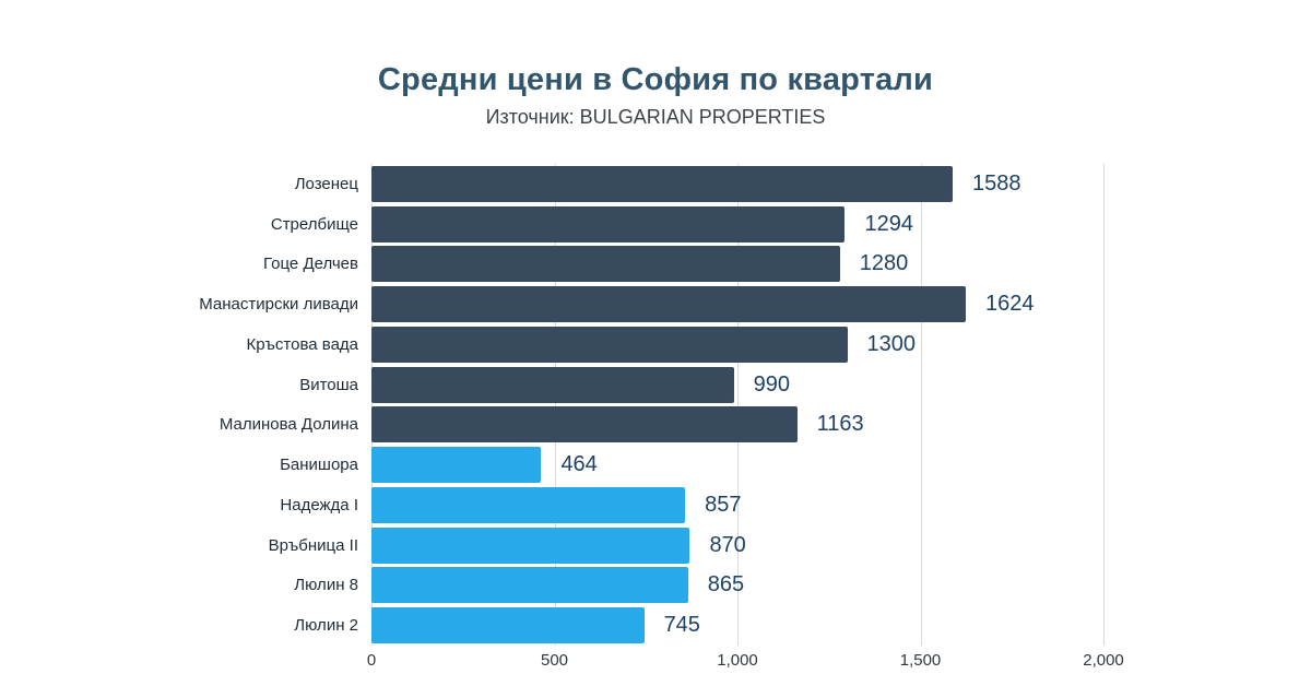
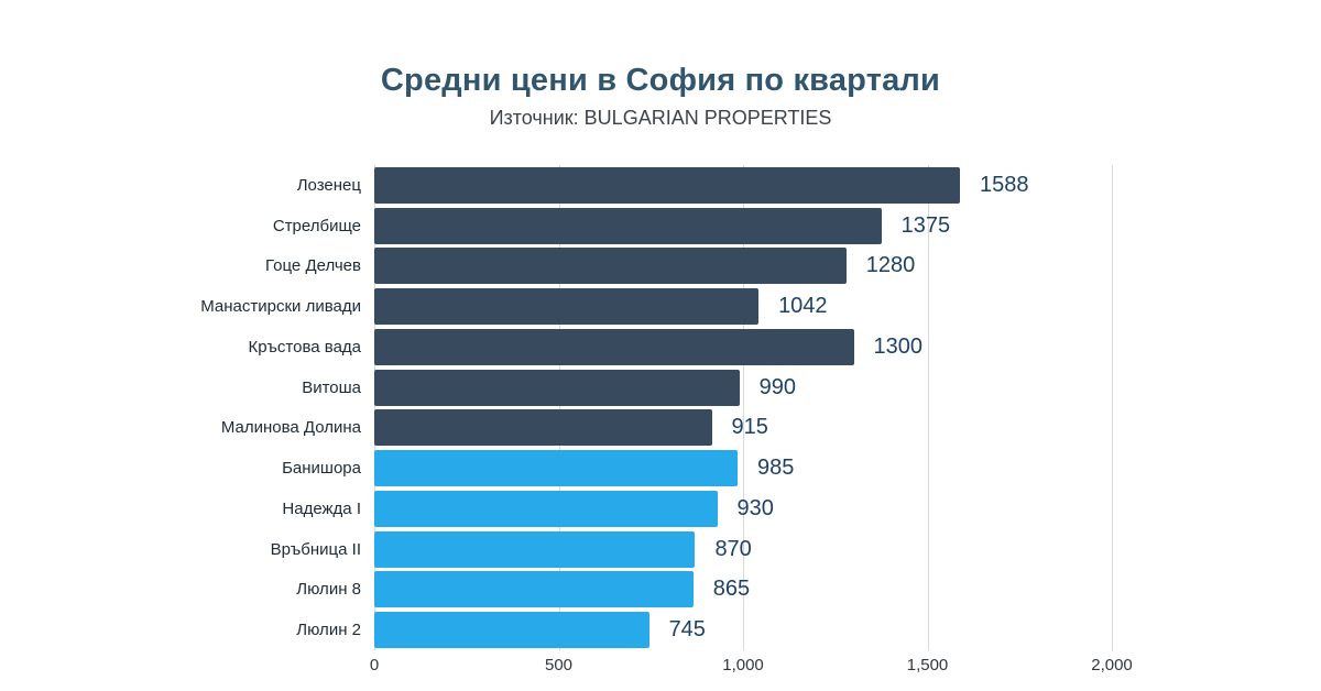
Стрелбище: 1294 -> 1375
Манастирски ливади: 1624 -> 1042
Малинова Долина: 1163 -> 915
Банишора: 464 -> 985
Надежда I: 857 -> 930
